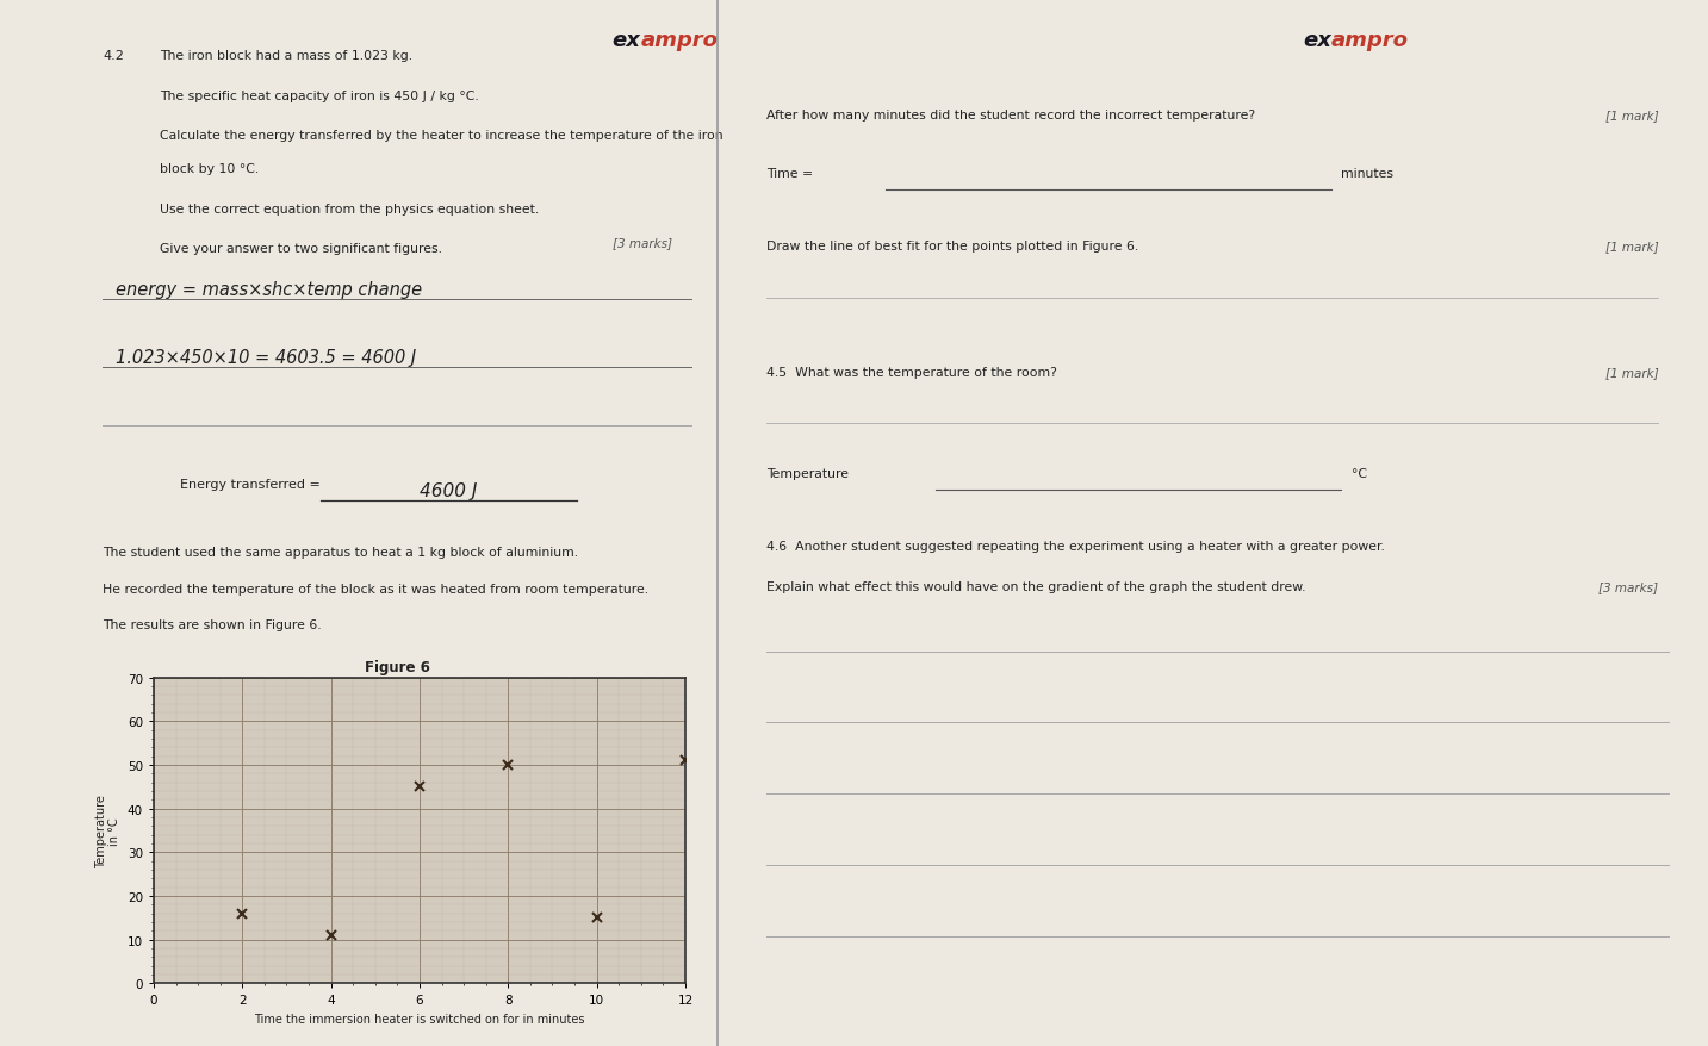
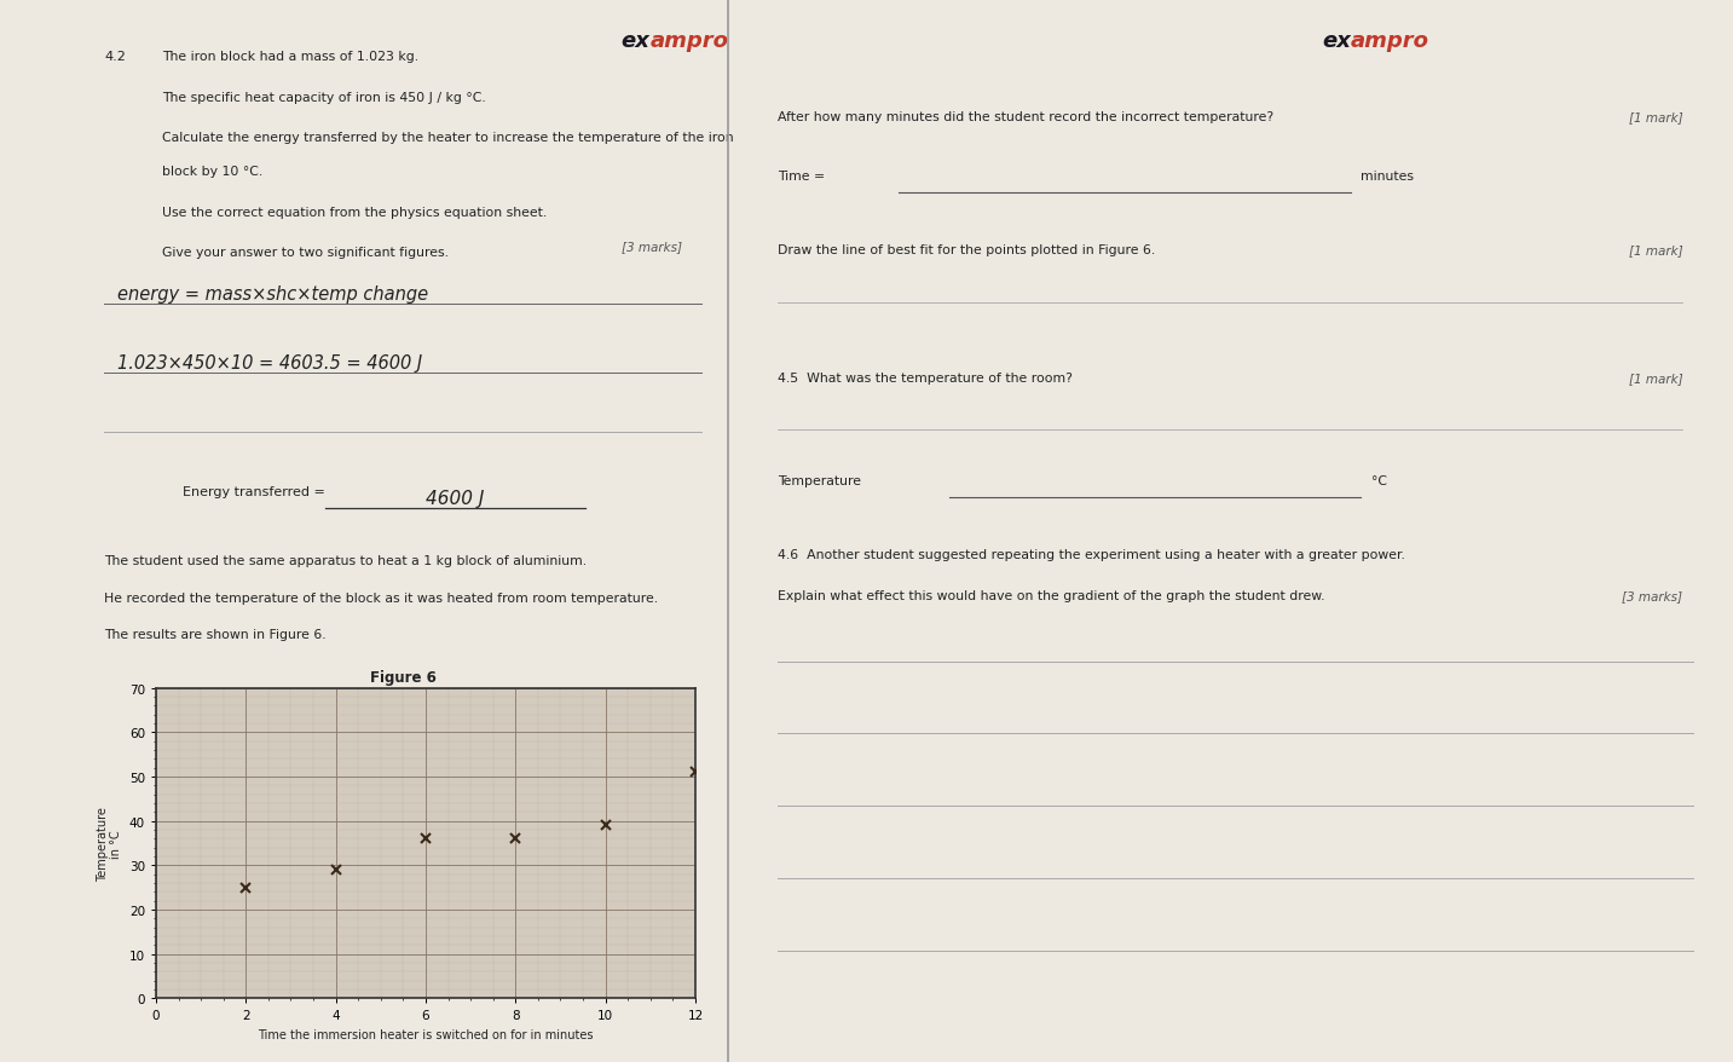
2: 16 -> 25
4: 11 -> 29
6: 45 -> 36
8: 50 -> 36
10: 15 -> 39
